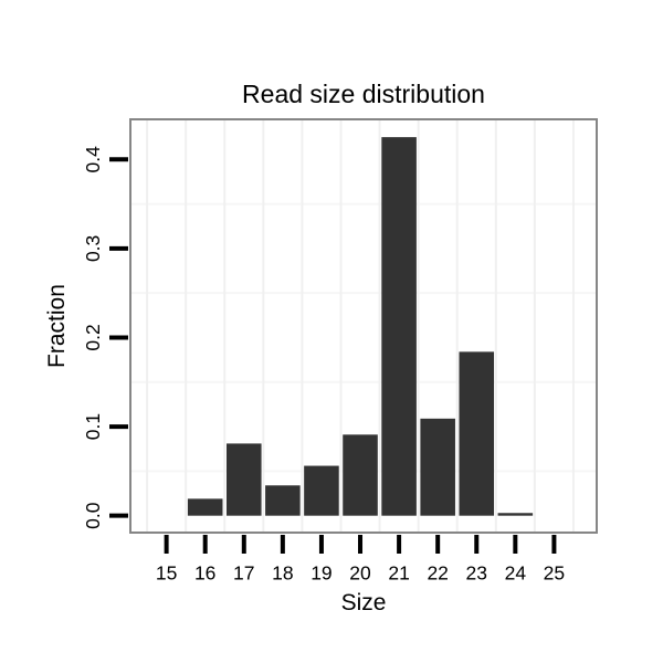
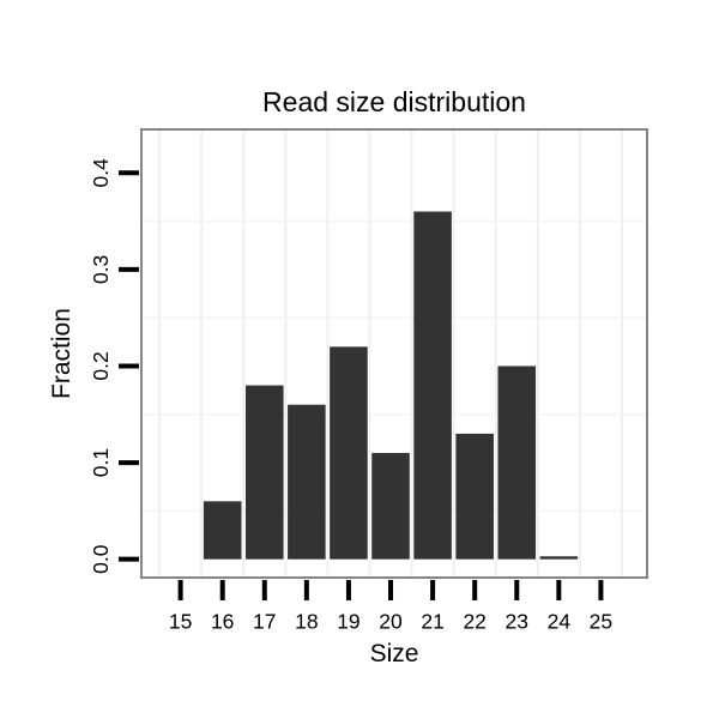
16: 0.02 -> 0.06
17: 0.08 -> 0.18
18: 0.03 -> 0.16
19: 0.06 -> 0.22
20: 0.09 -> 0.11
21: 0.42 -> 0.36
22: 0.11 -> 0.13
23: 0.18 -> 0.20
